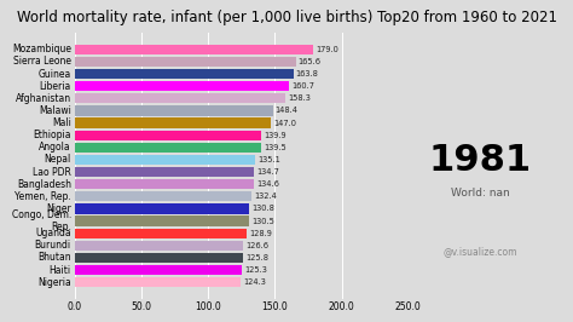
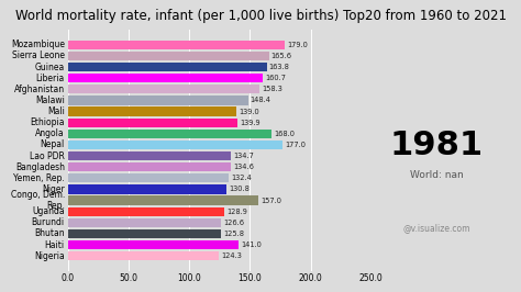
Mali: 147 -> 139
Angola: 140 -> 168
Nepal: 135 -> 177
Congo, Dem. Rep.: 130 -> 157
Haiti: 125 -> 141
